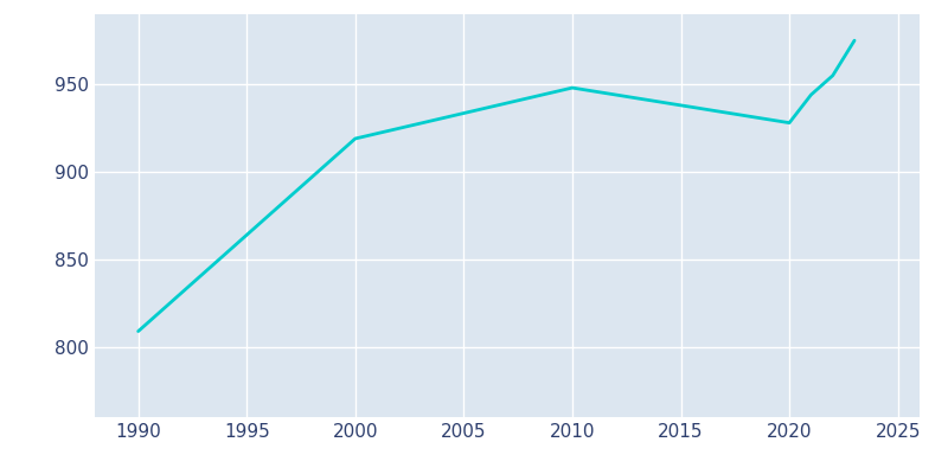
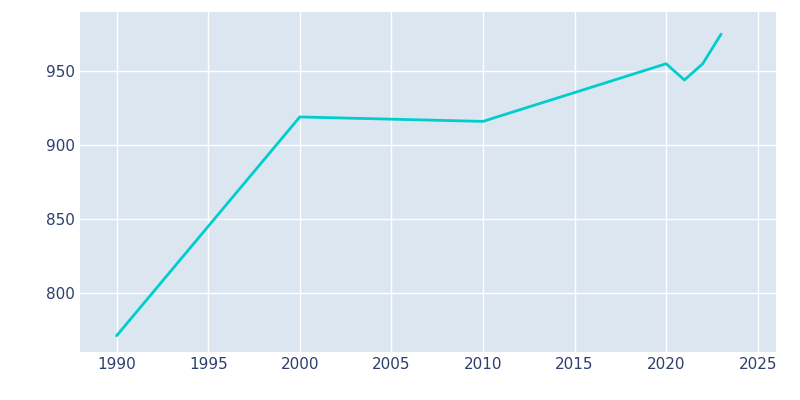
1990: 809 -> 771
2010: 948 -> 916
2020: 928 -> 955
